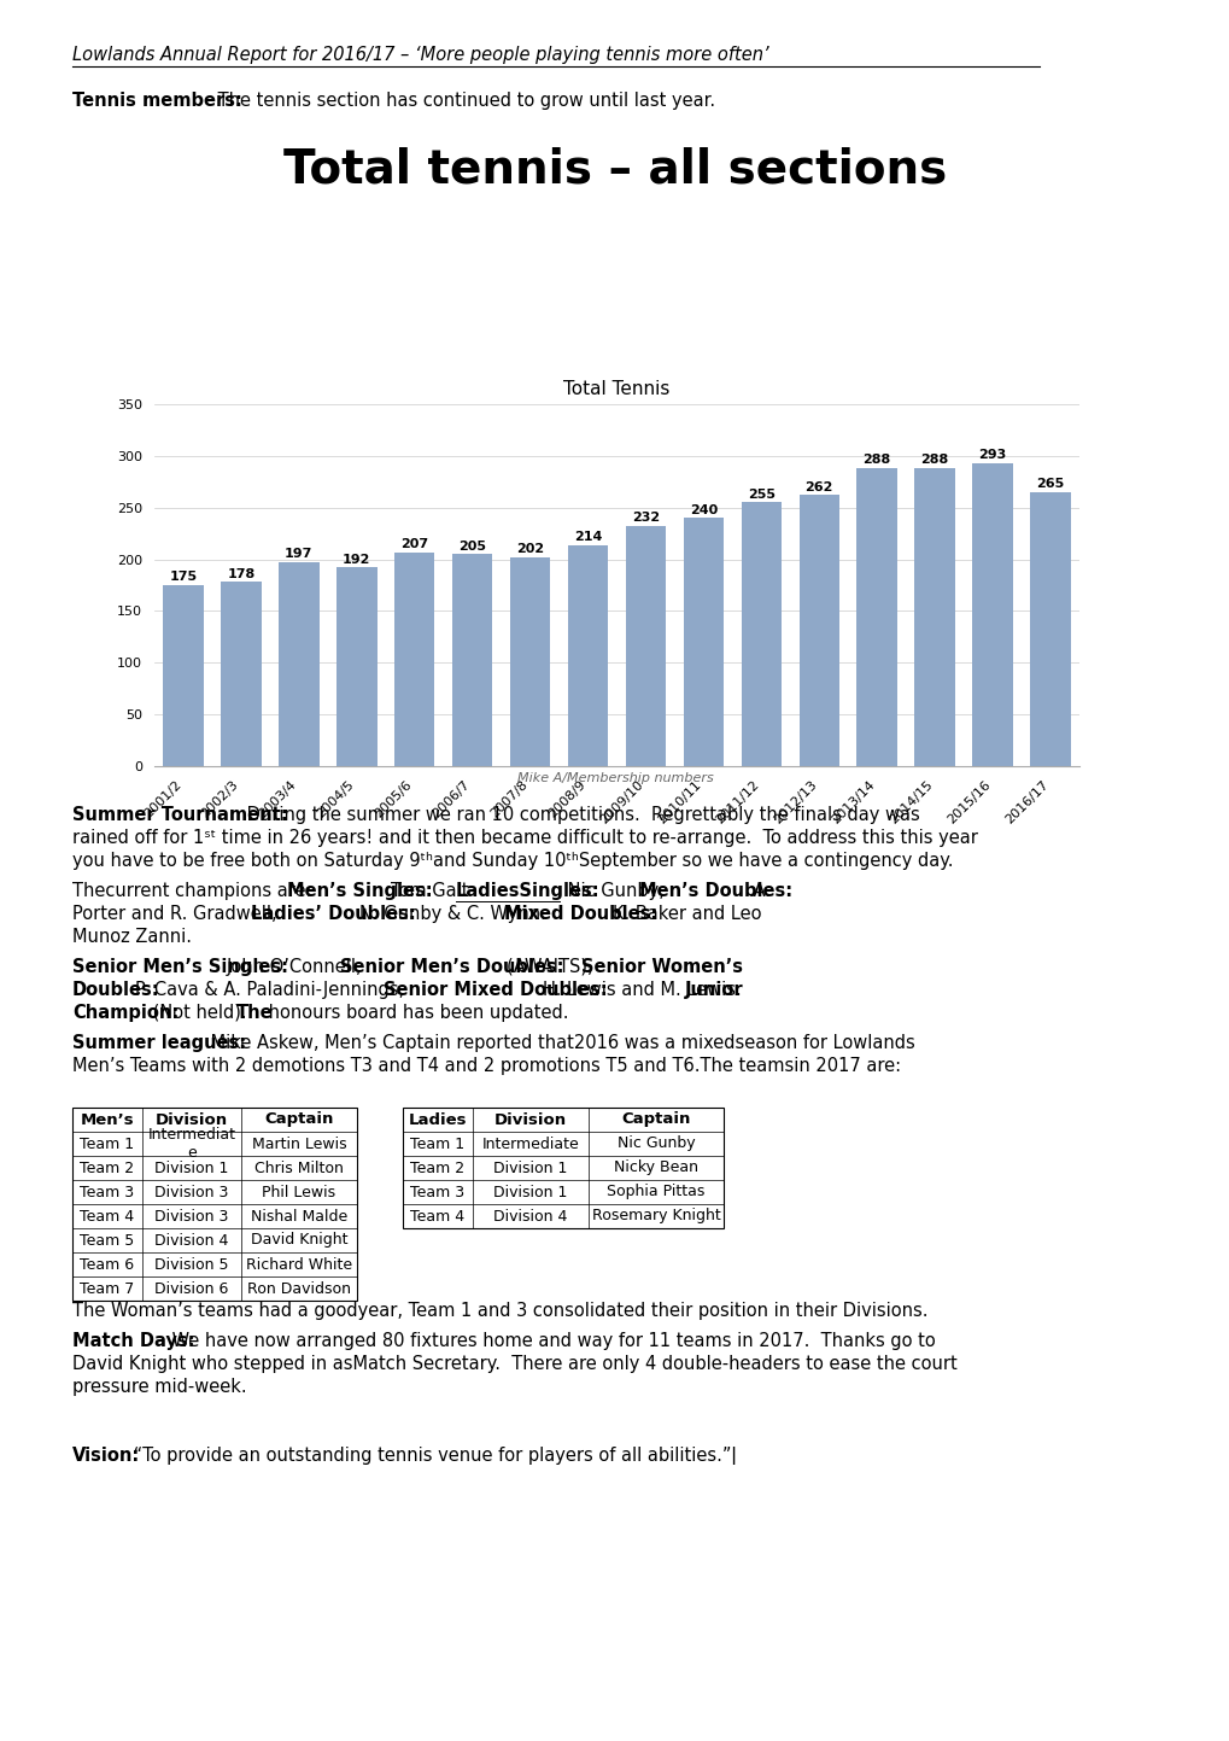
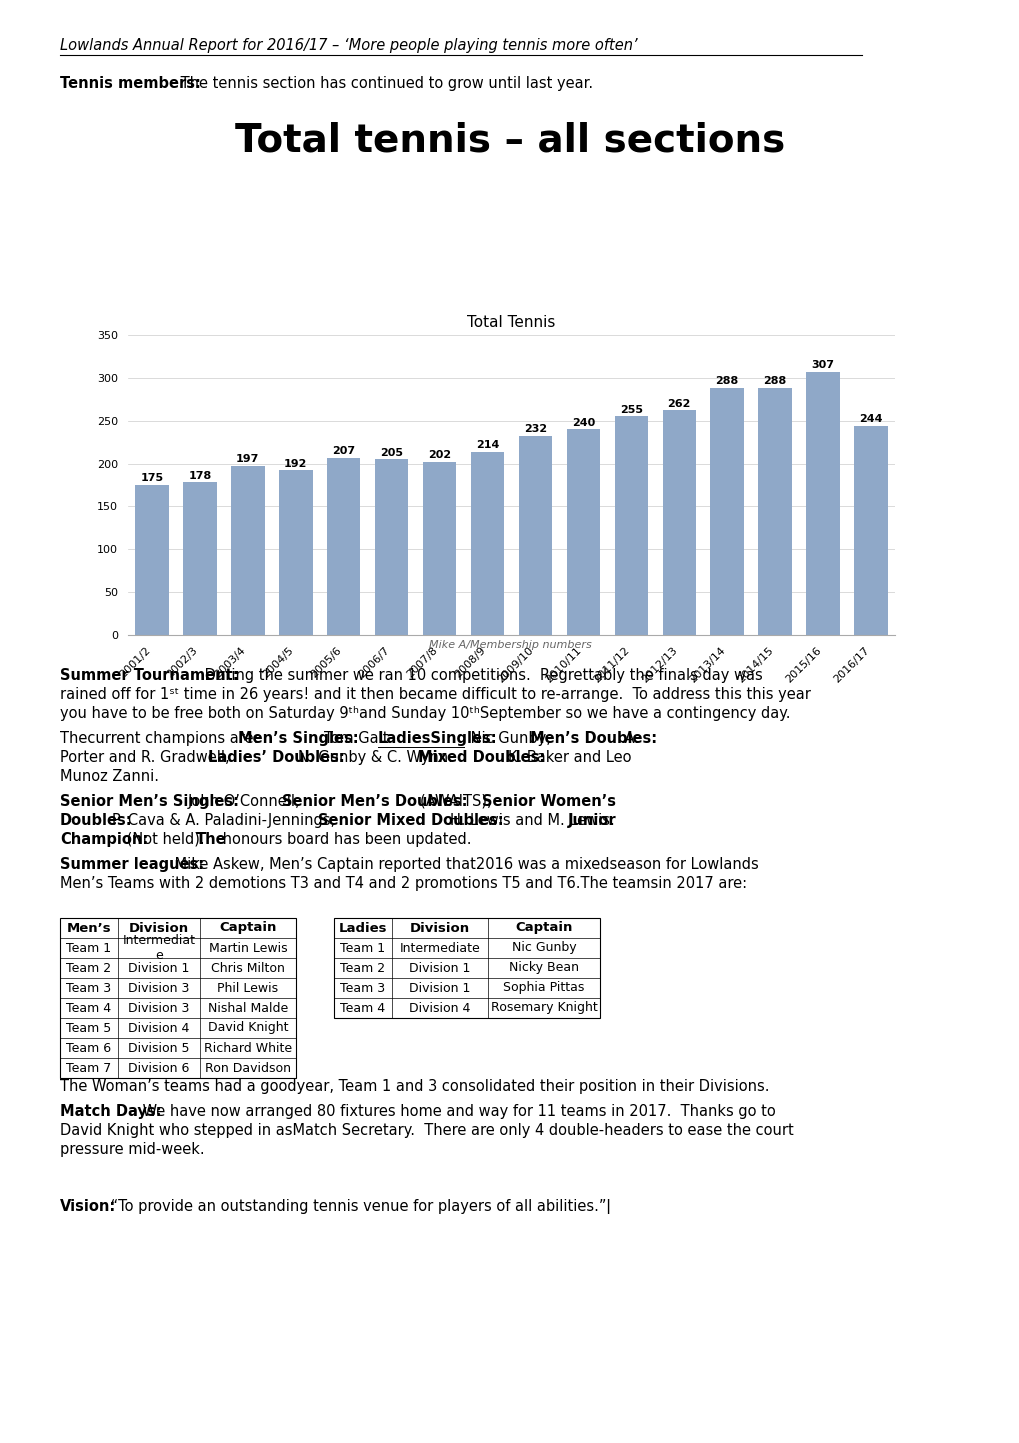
2015/16: 293 -> 307
2016/17: 265 -> 244
